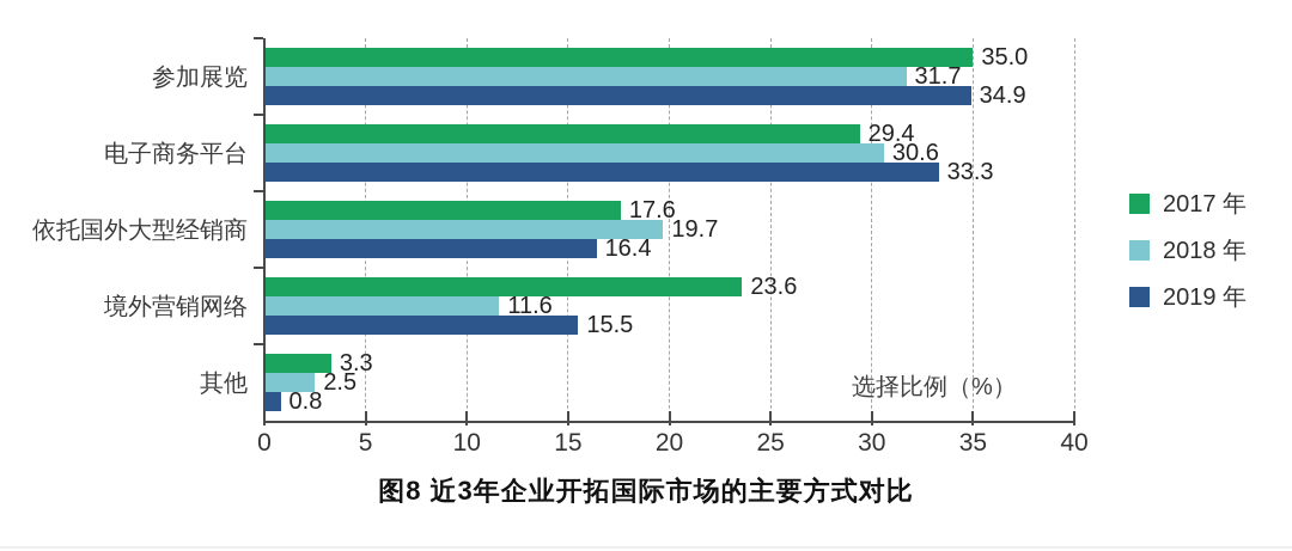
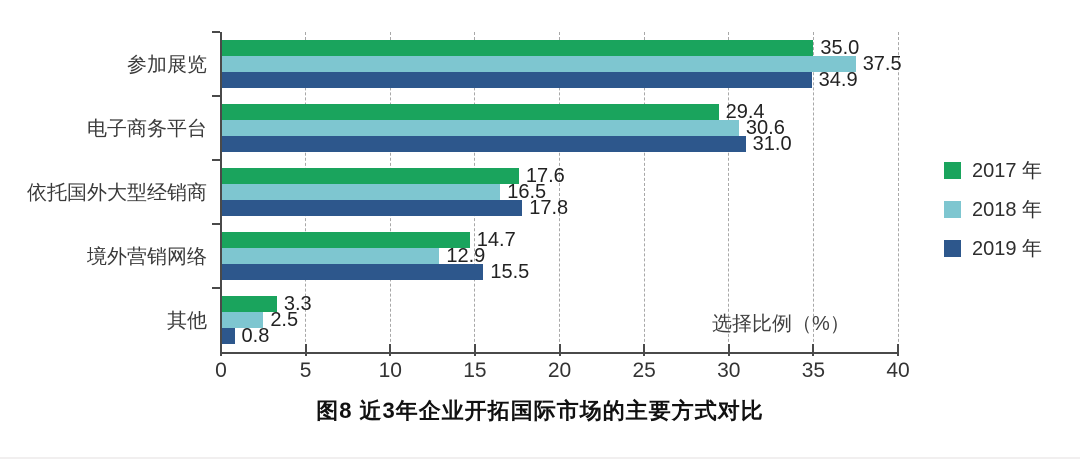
2018 年/参加展览: 31.7 -> 37.5
2019 年/电子商务平台: 33.3 -> 31.0
2018 年/依托国外大型经销商: 19.7 -> 16.5
2019 年/依托国外大型经销商: 16.4 -> 17.8
2017 年/境外营销网络: 23.6 -> 14.7
2018 年/境外营销网络: 11.6 -> 12.9
